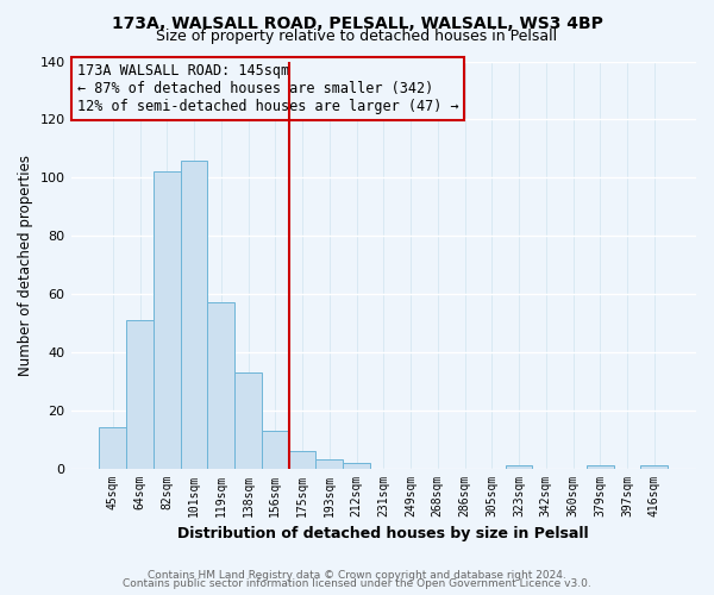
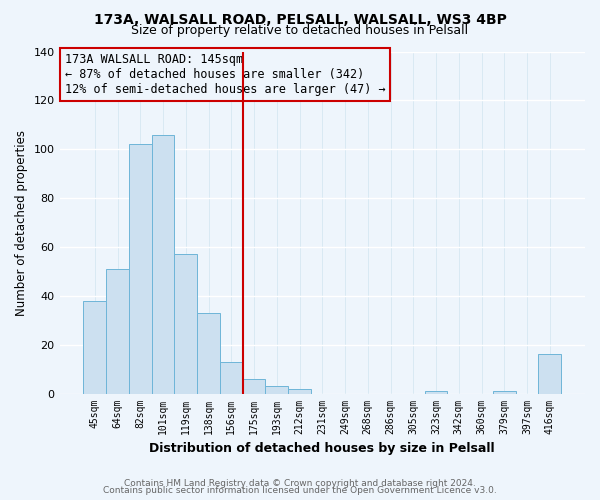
45sqm: 14 -> 38
416sqm: 1 -> 16
